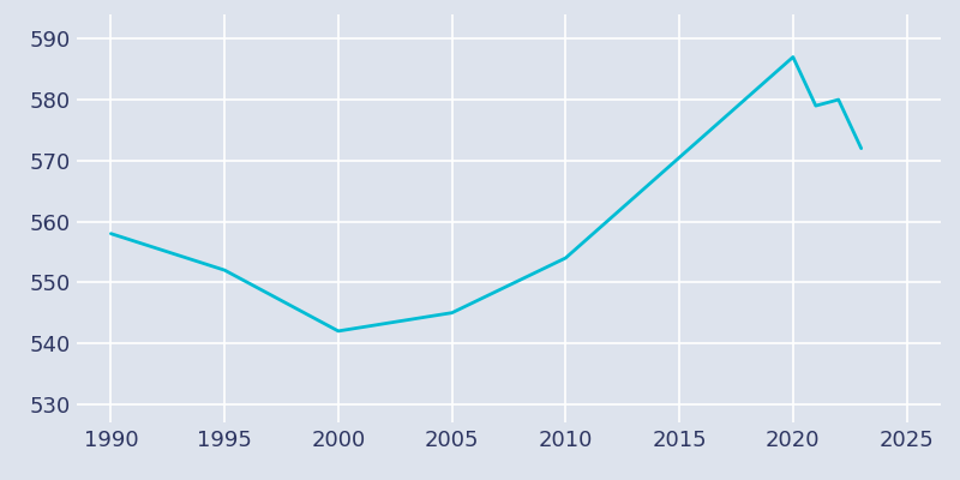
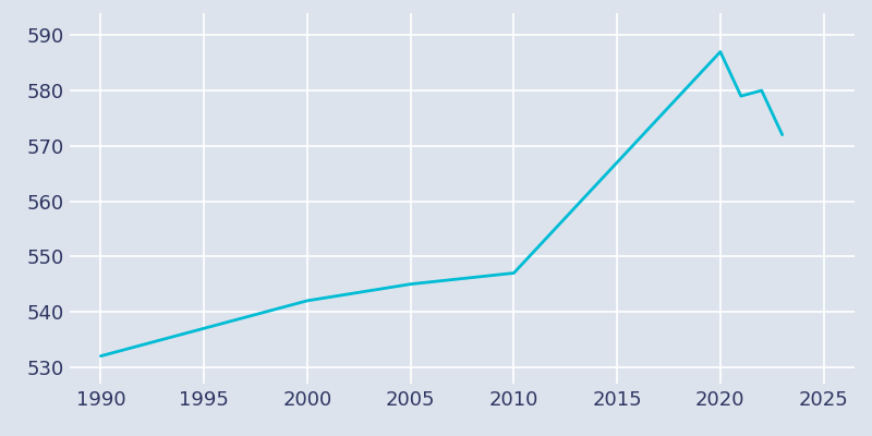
1990: 558 -> 532
1995: 552 -> 537
2010: 554 -> 547
